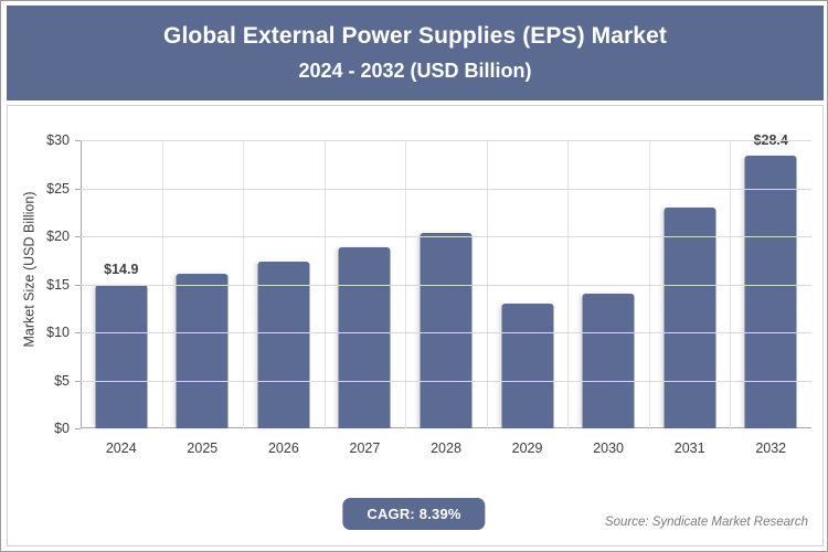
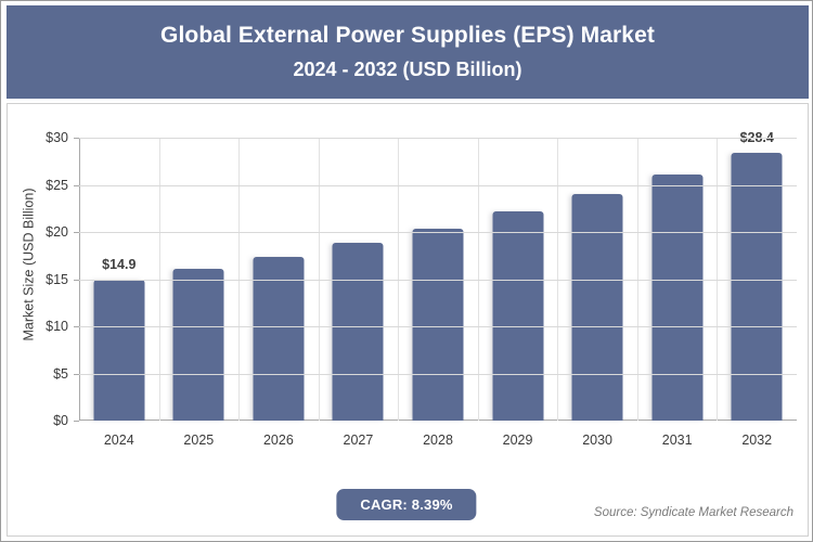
2029: $13 -> $22
2030: $14 -> $24
2031: $23 -> $26
